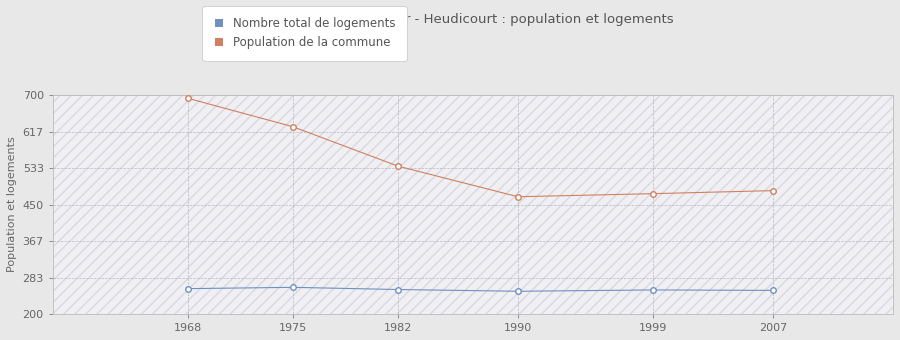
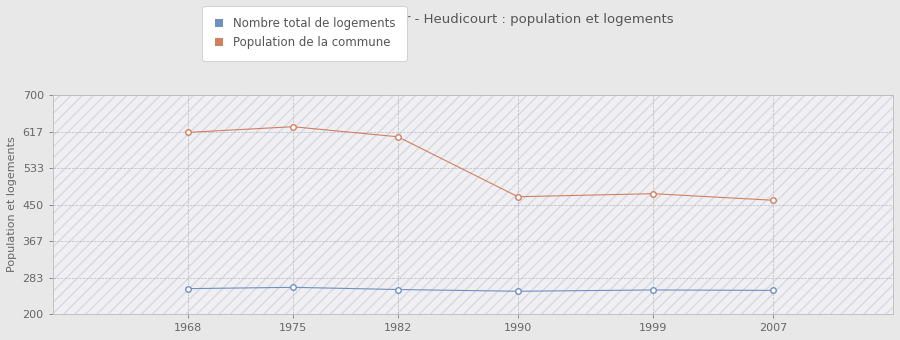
Population de la commune/1968: 693 -> 615
Population de la commune/1982: 538 -> 605
Population de la commune/2007: 482 -> 460
